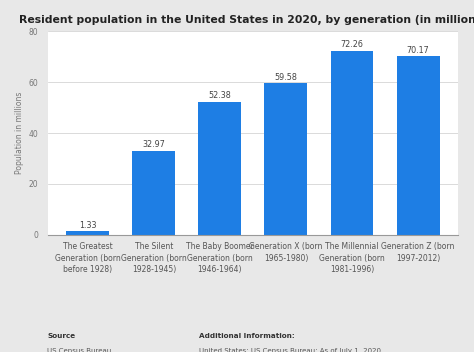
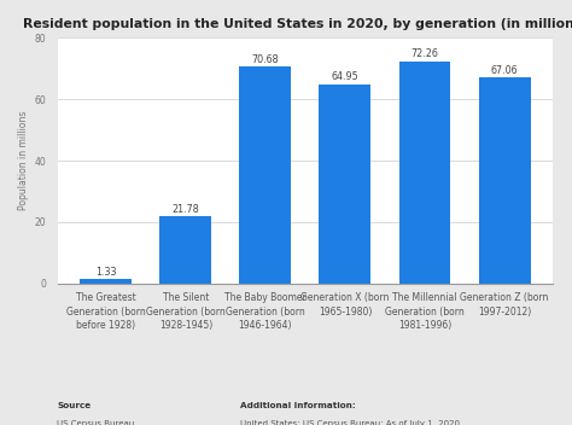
The Silent Generation (born 1928-1945): 32.97 -> 21.78
The Baby Boomer Generation (born 1946-1964): 52.38 -> 70.68
Generation X (born 1965-1980): 59.58 -> 64.95
Generation Z (born 1997-2012): 70.17 -> 67.06
